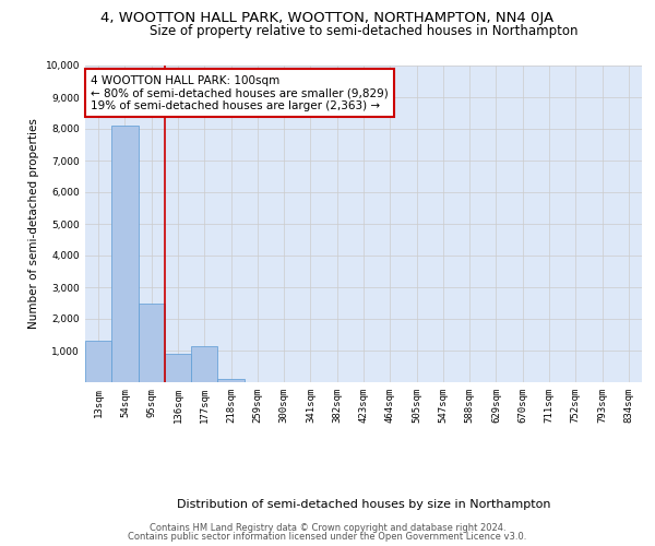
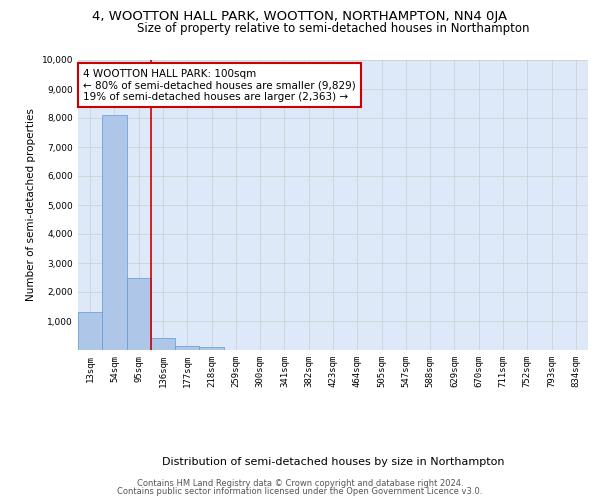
136sqm: 900 -> 400
177sqm: 1,150 -> 150
